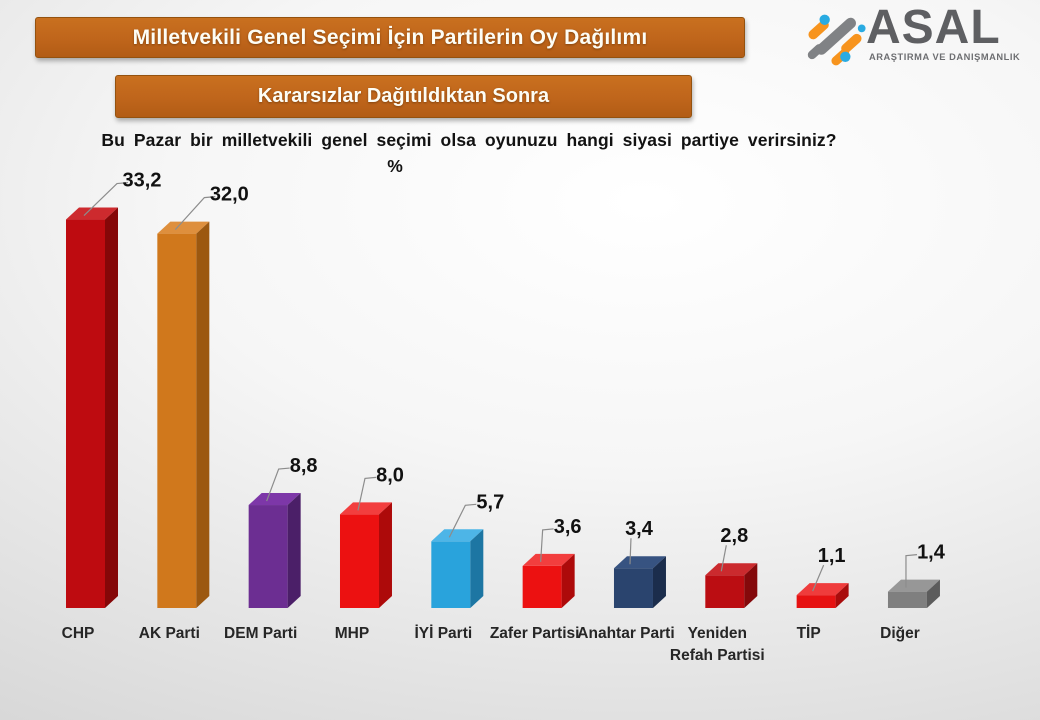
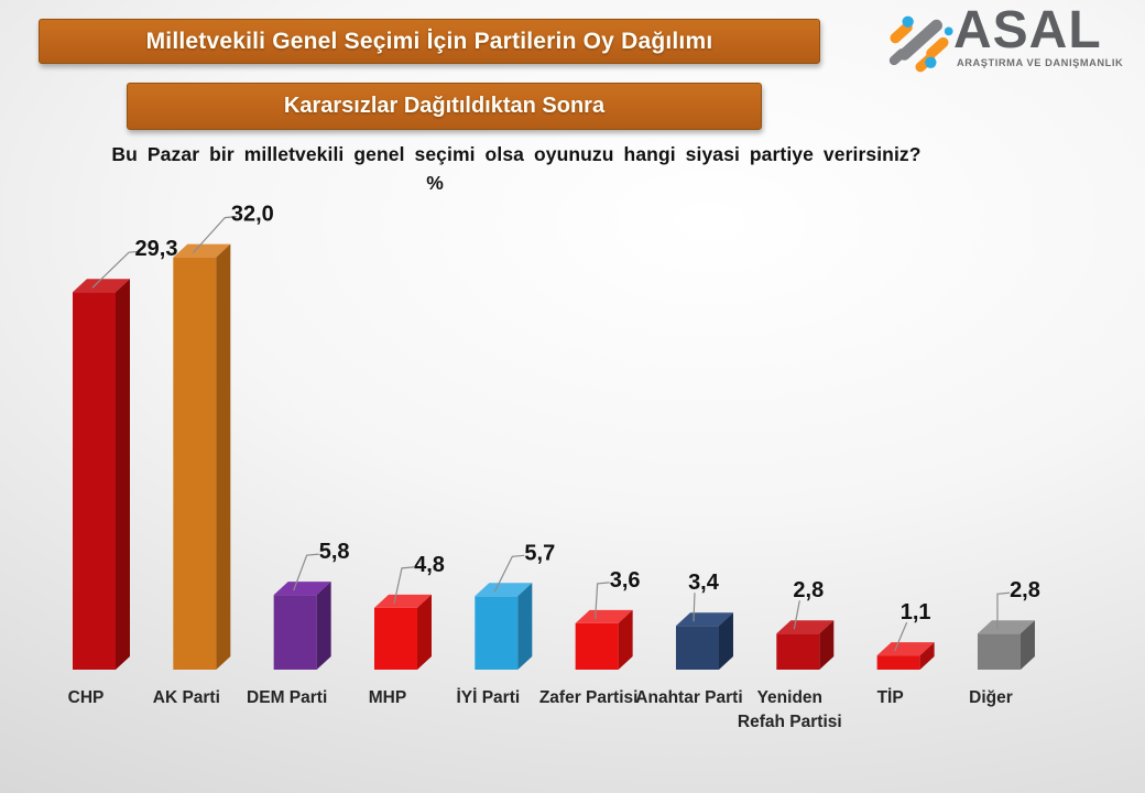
CHP: 33,2 -> 29,3
DEM Parti: 8,8 -> 5,8
MHP: 8,0 -> 4,8
Diğer: 1,4 -> 2,8
